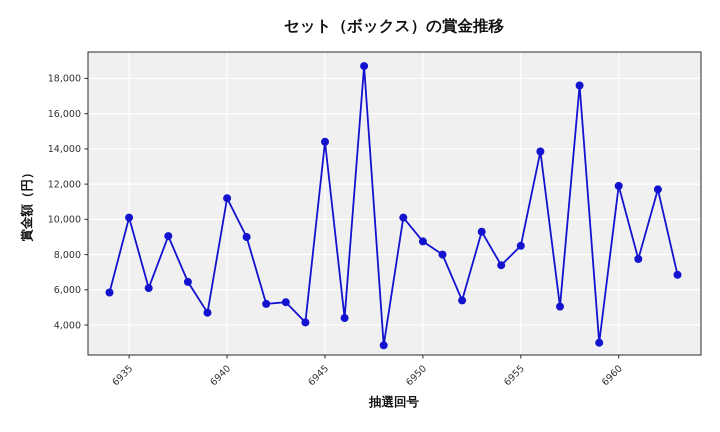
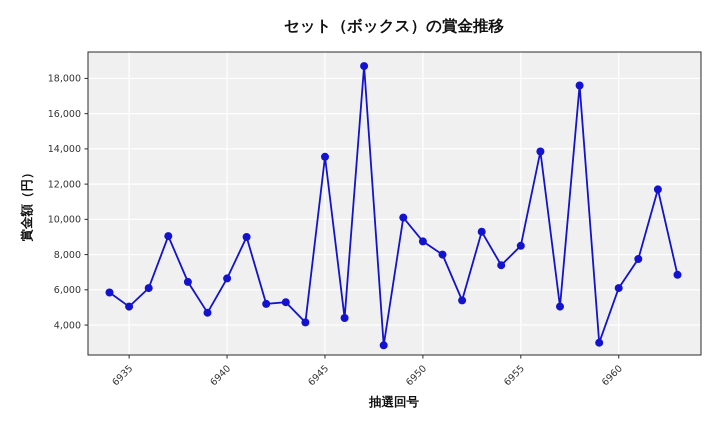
6935: 10100 -> 5000
6940: 11200 -> 6600
6945: 14400 -> 13600
6960: 11900 -> 6100
